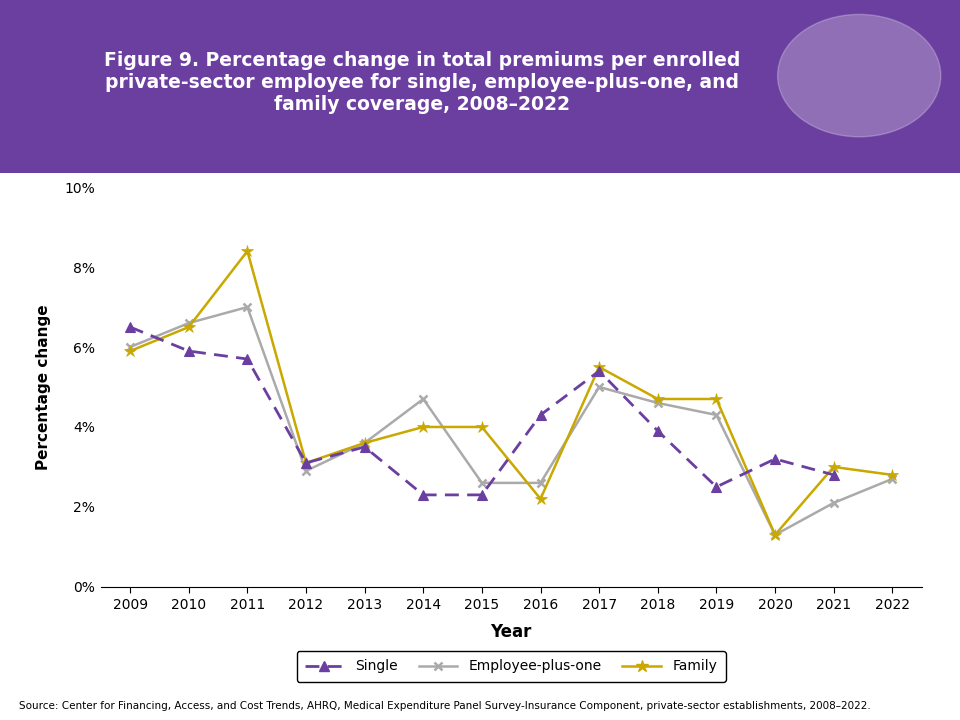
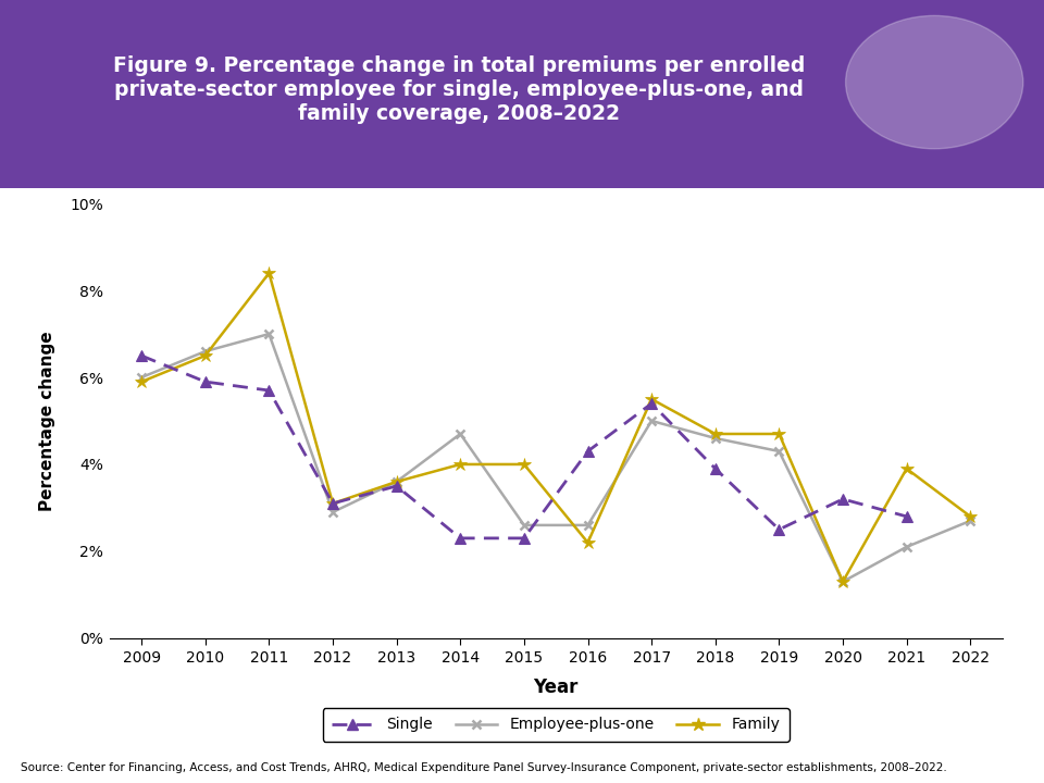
Family/2021: 3.0% -> 3.9%
